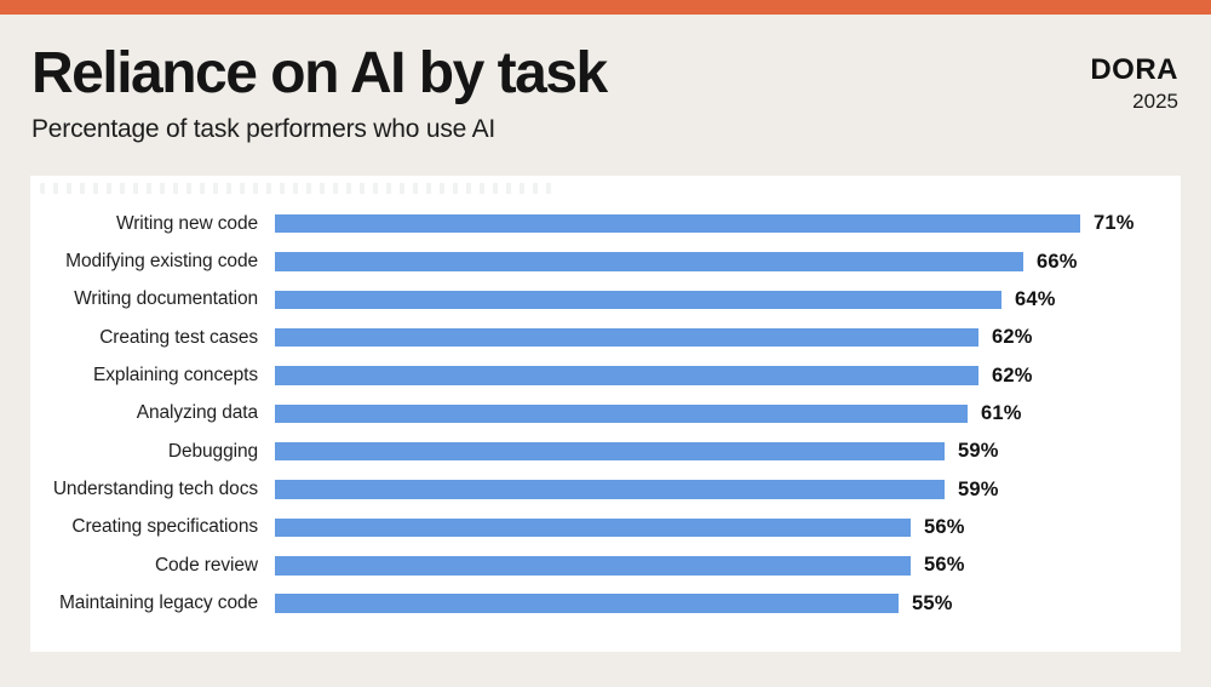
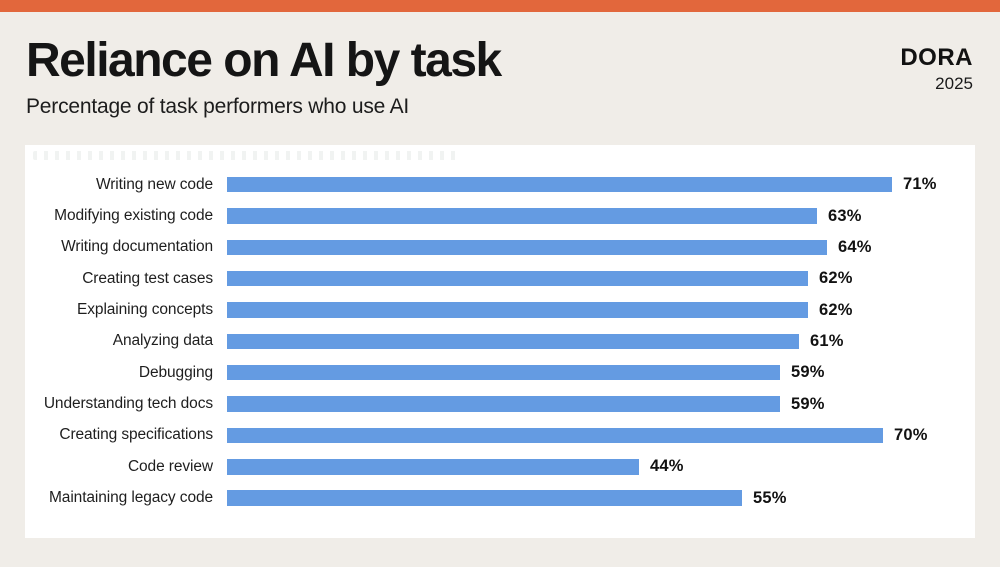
Modifying existing code: 66% -> 63%
Creating specifications: 56% -> 70%
Code review: 56% -> 44%
